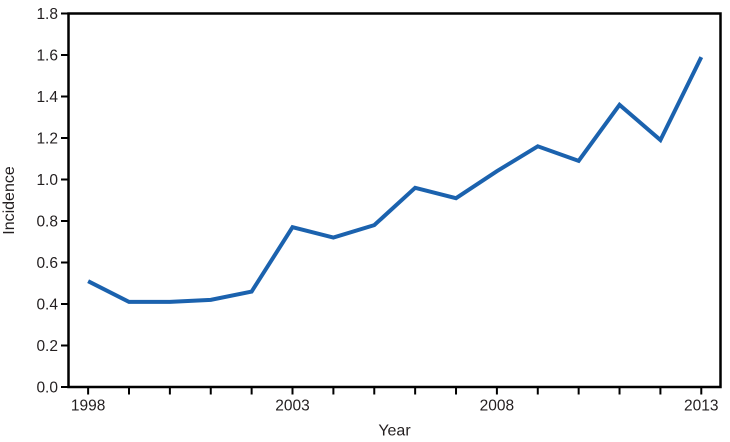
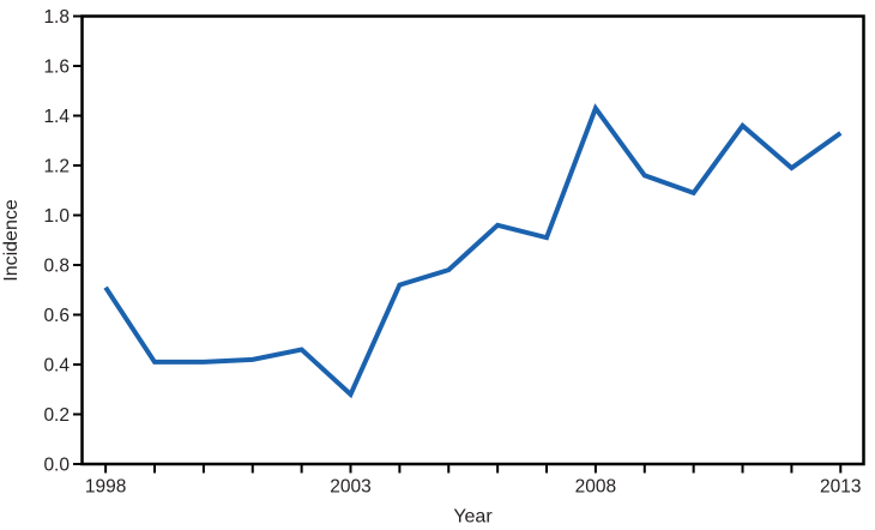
1998: 0.51 -> 0.71
2003: 0.77 -> 0.28
2008: 1.04 -> 1.43
2013: 1.59 -> 1.33
